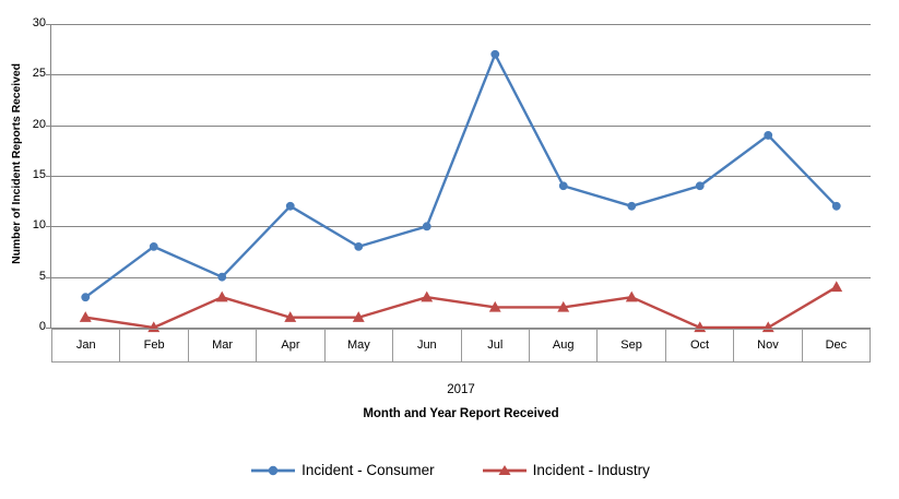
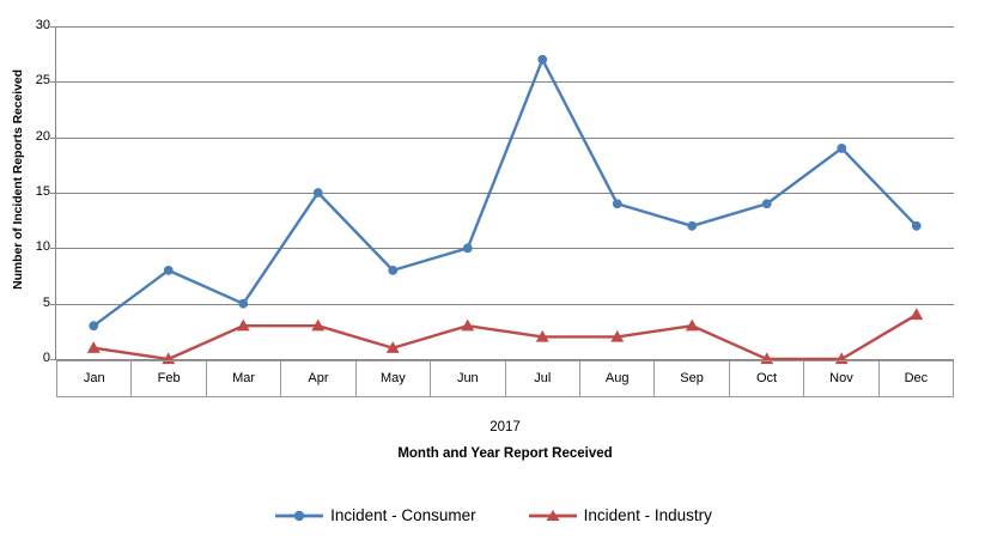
Incident - Consumer/Apr: 12 -> 15
Incident - Industry/Apr: 1 -> 3
